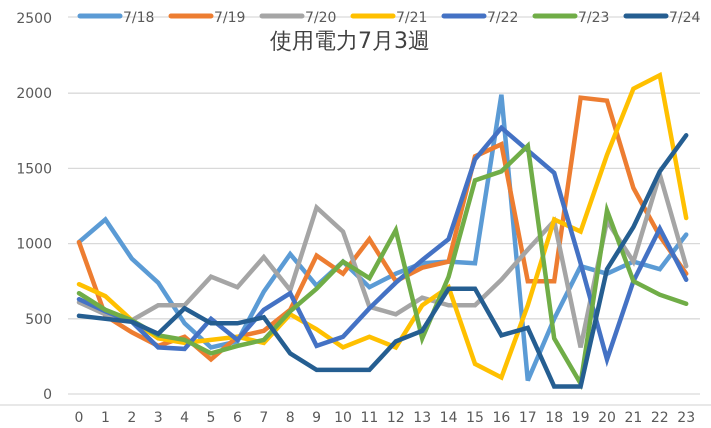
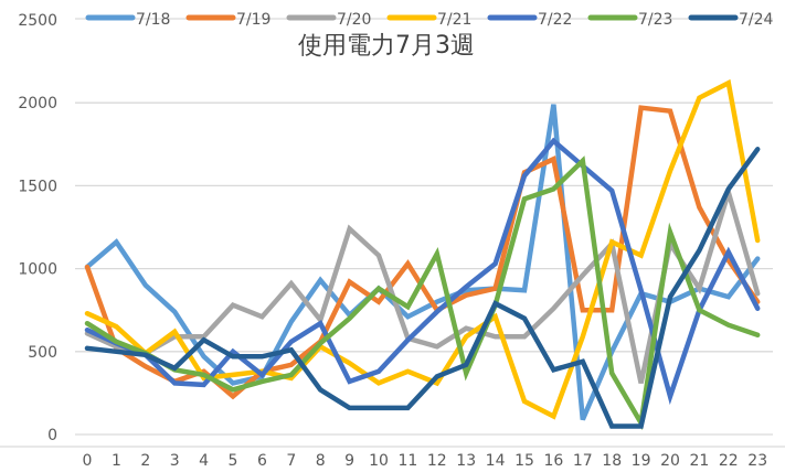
7/21/3: 370 -> 620
7/24/14: 700 -> 790
